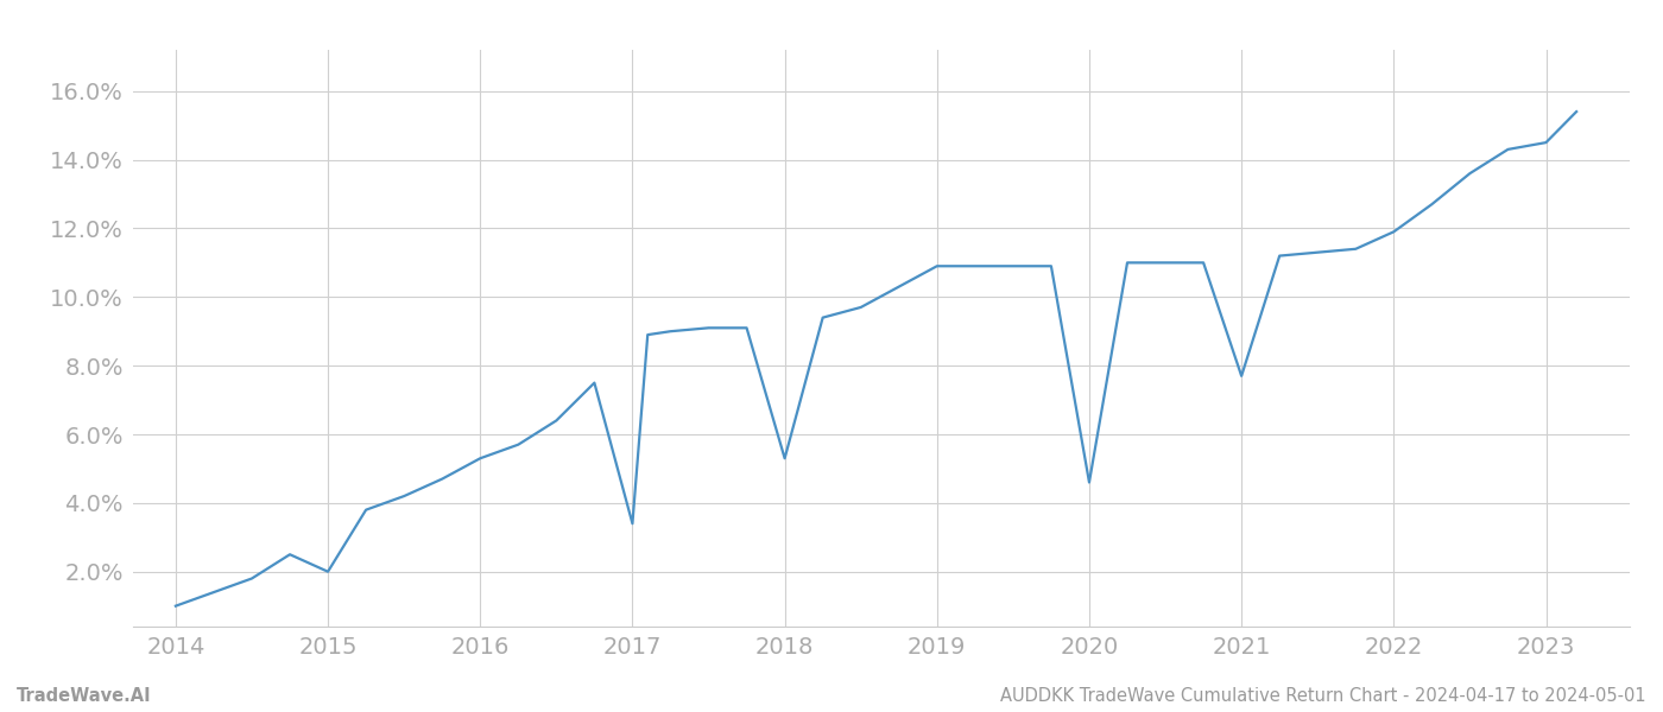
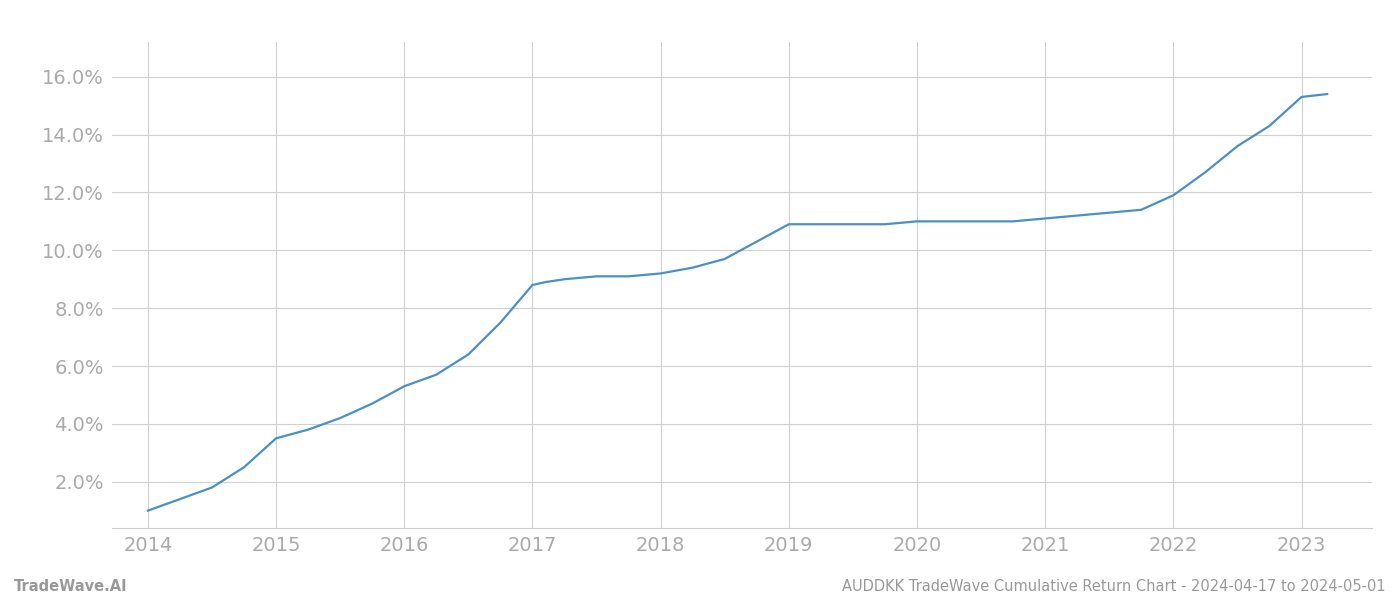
2015: 2.0% -> 3.5%
2017: 3.4% -> 8.8%
2018: 5.3% -> 9.2%
2020: 4.6% -> 11.0%
2021: 7.7% -> 11.1%
2023: 14.5% -> 15.3%
